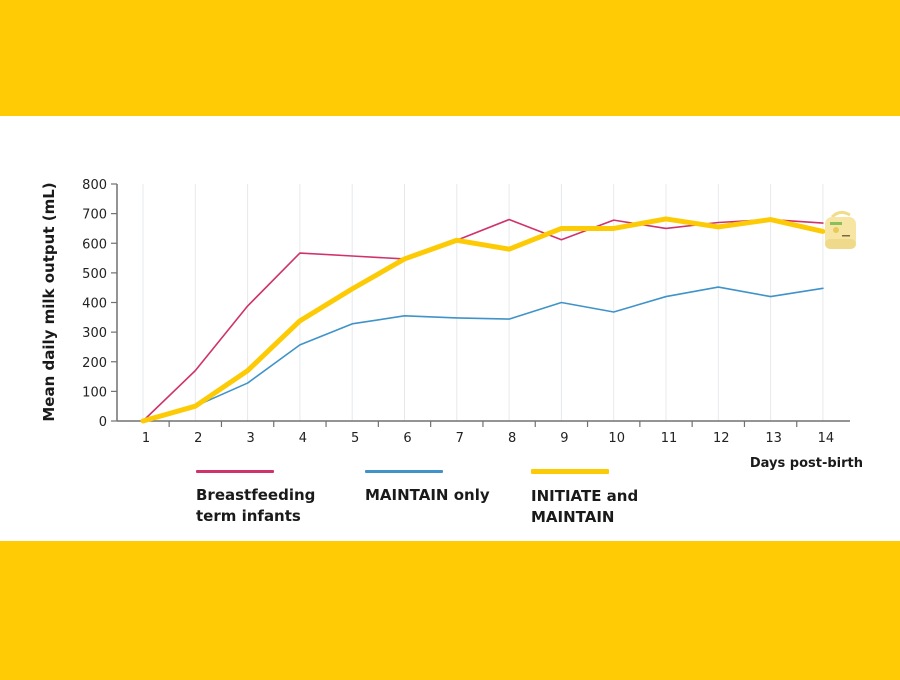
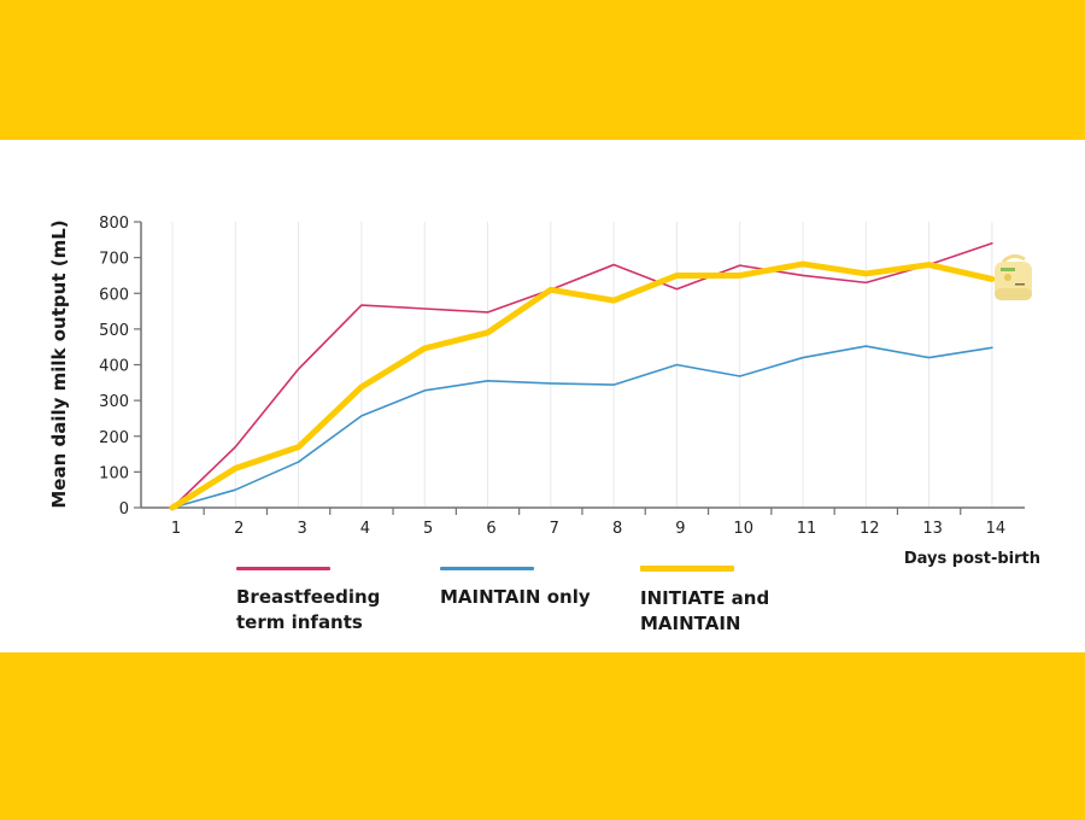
INITIATE and MAINTAIN/2: 50 -> 110
INITIATE and MAINTAIN/6: 550 -> 490
Breastfeeding term infants/12: 670 -> 630
Breastfeeding term infants/14: 670 -> 740
